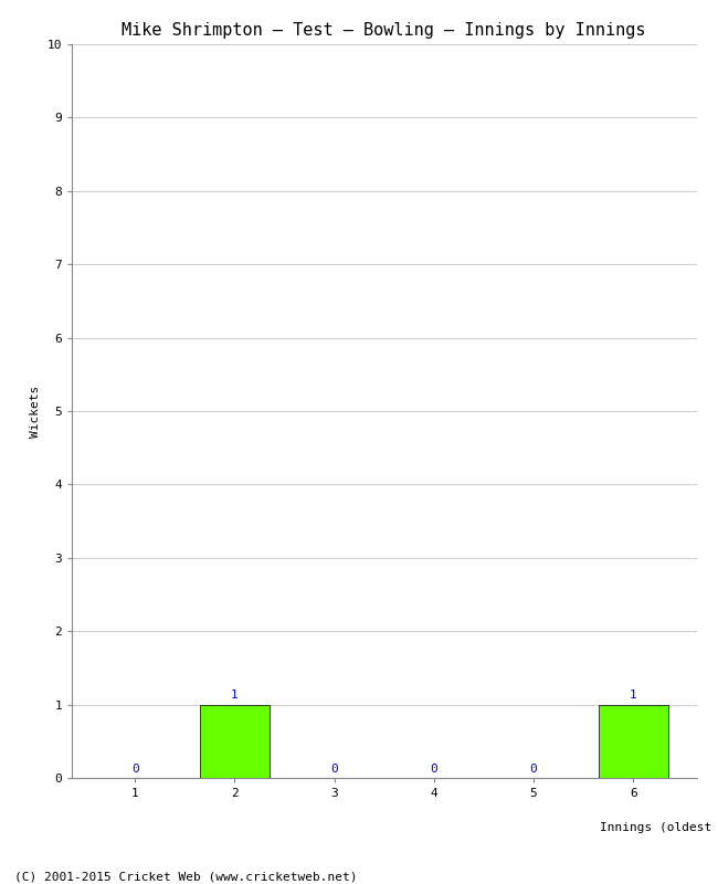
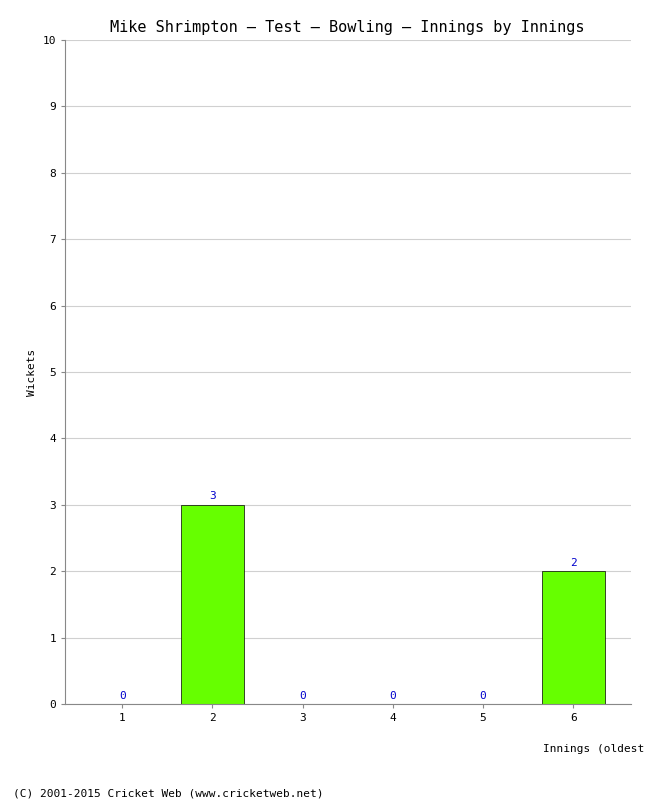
2: 1 -> 3
6: 1 -> 2
